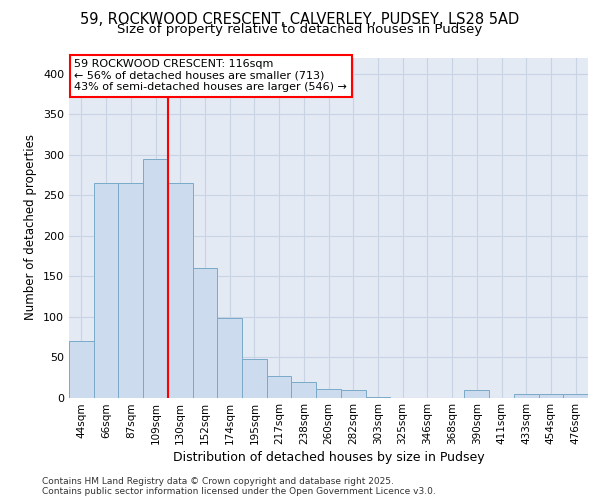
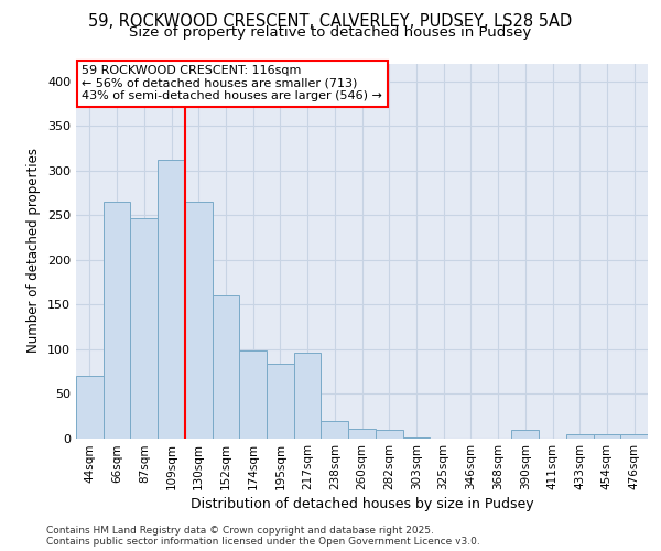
87sqm: 265 -> 246
109sqm: 295 -> 312
195sqm: 47 -> 84
217sqm: 27 -> 96
